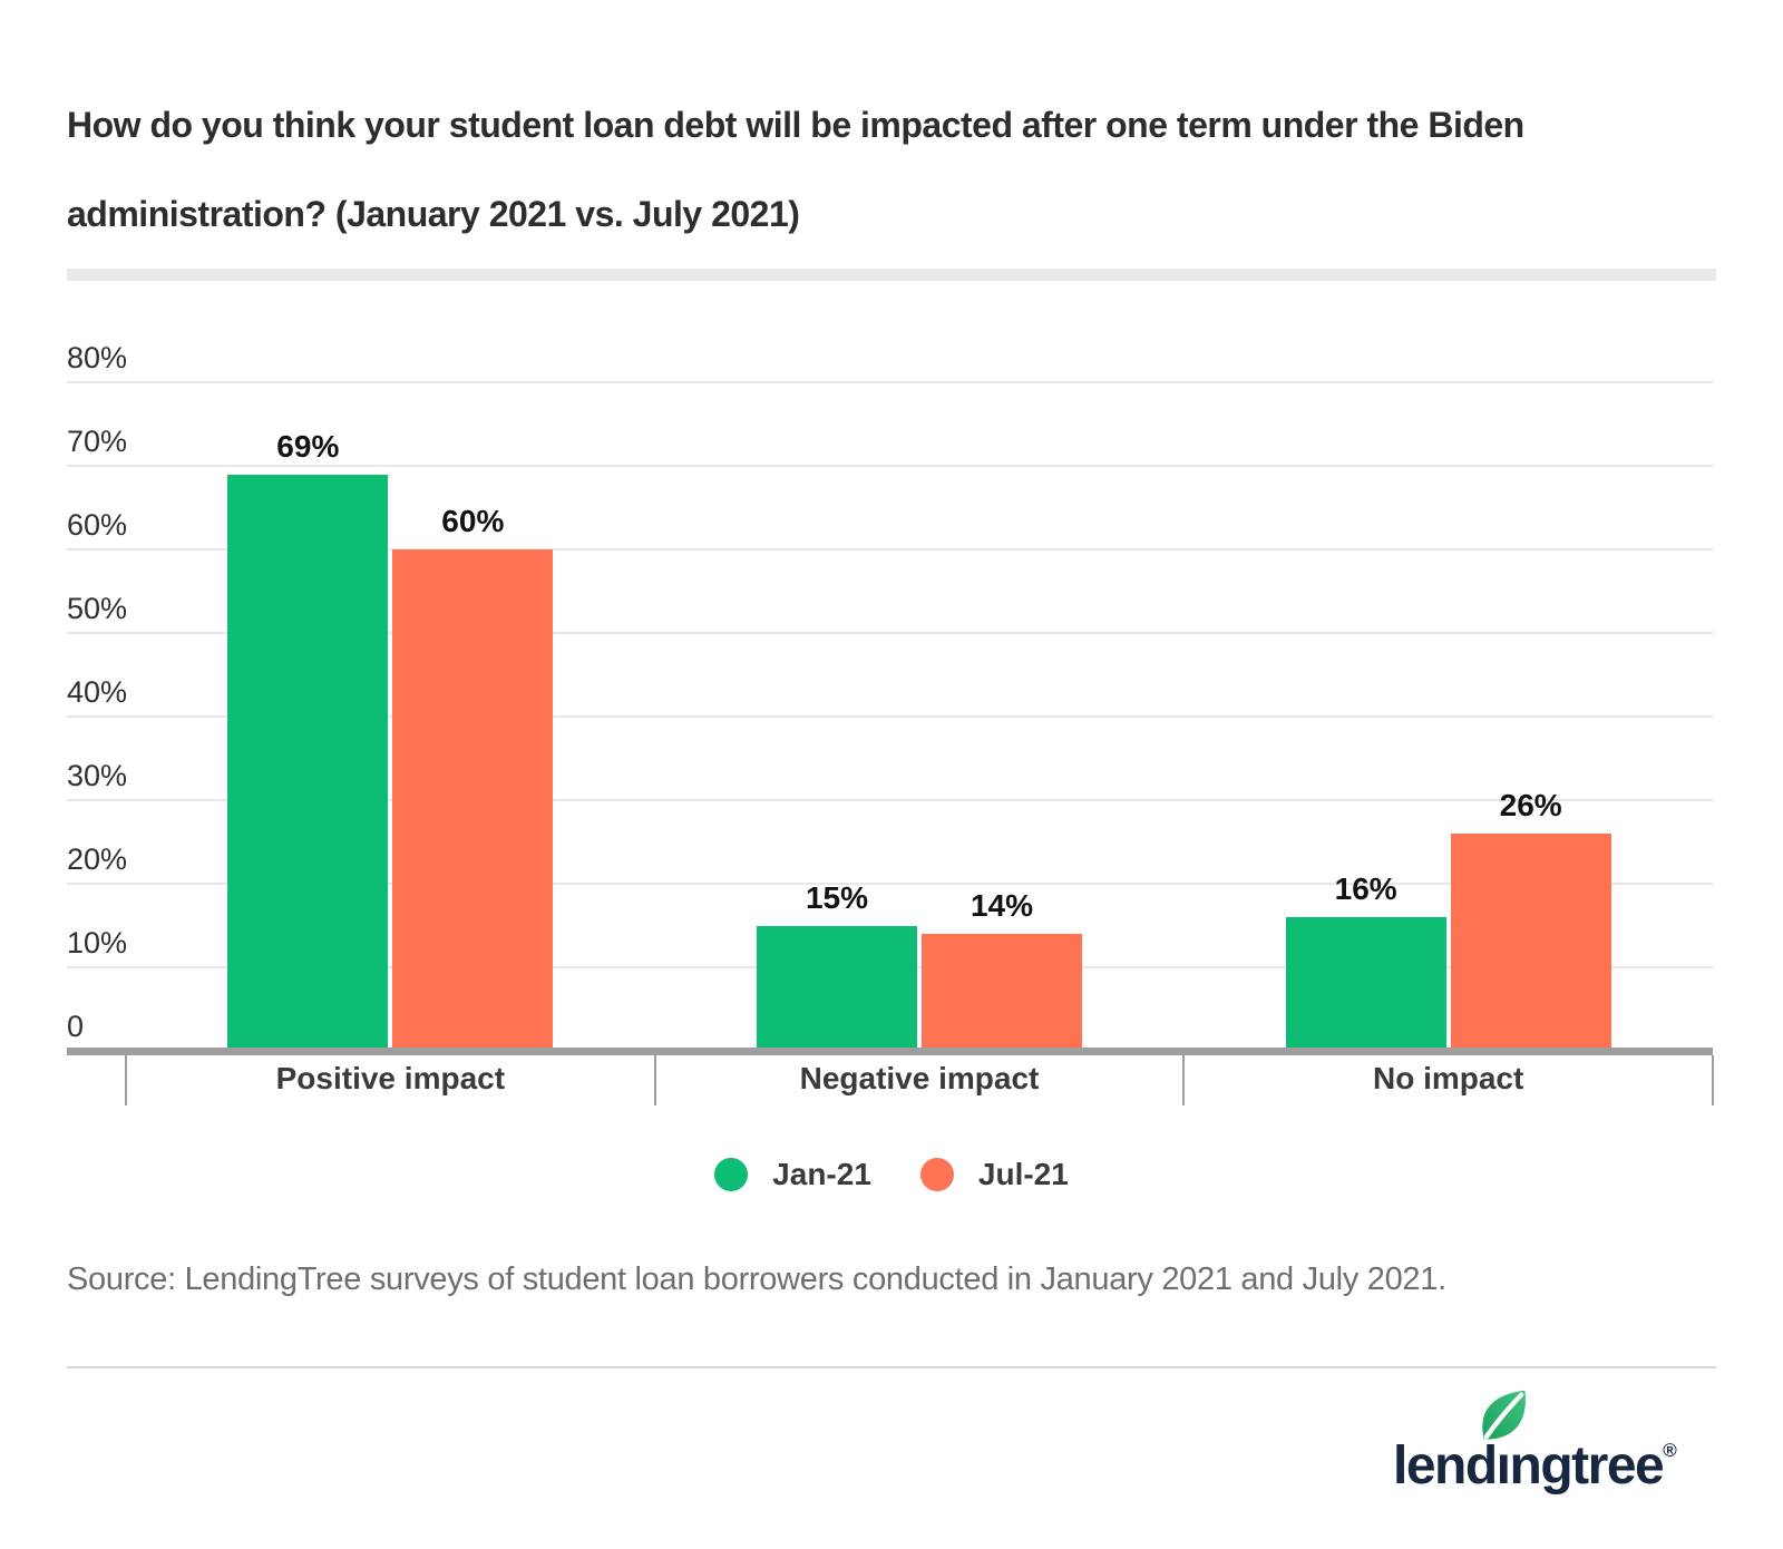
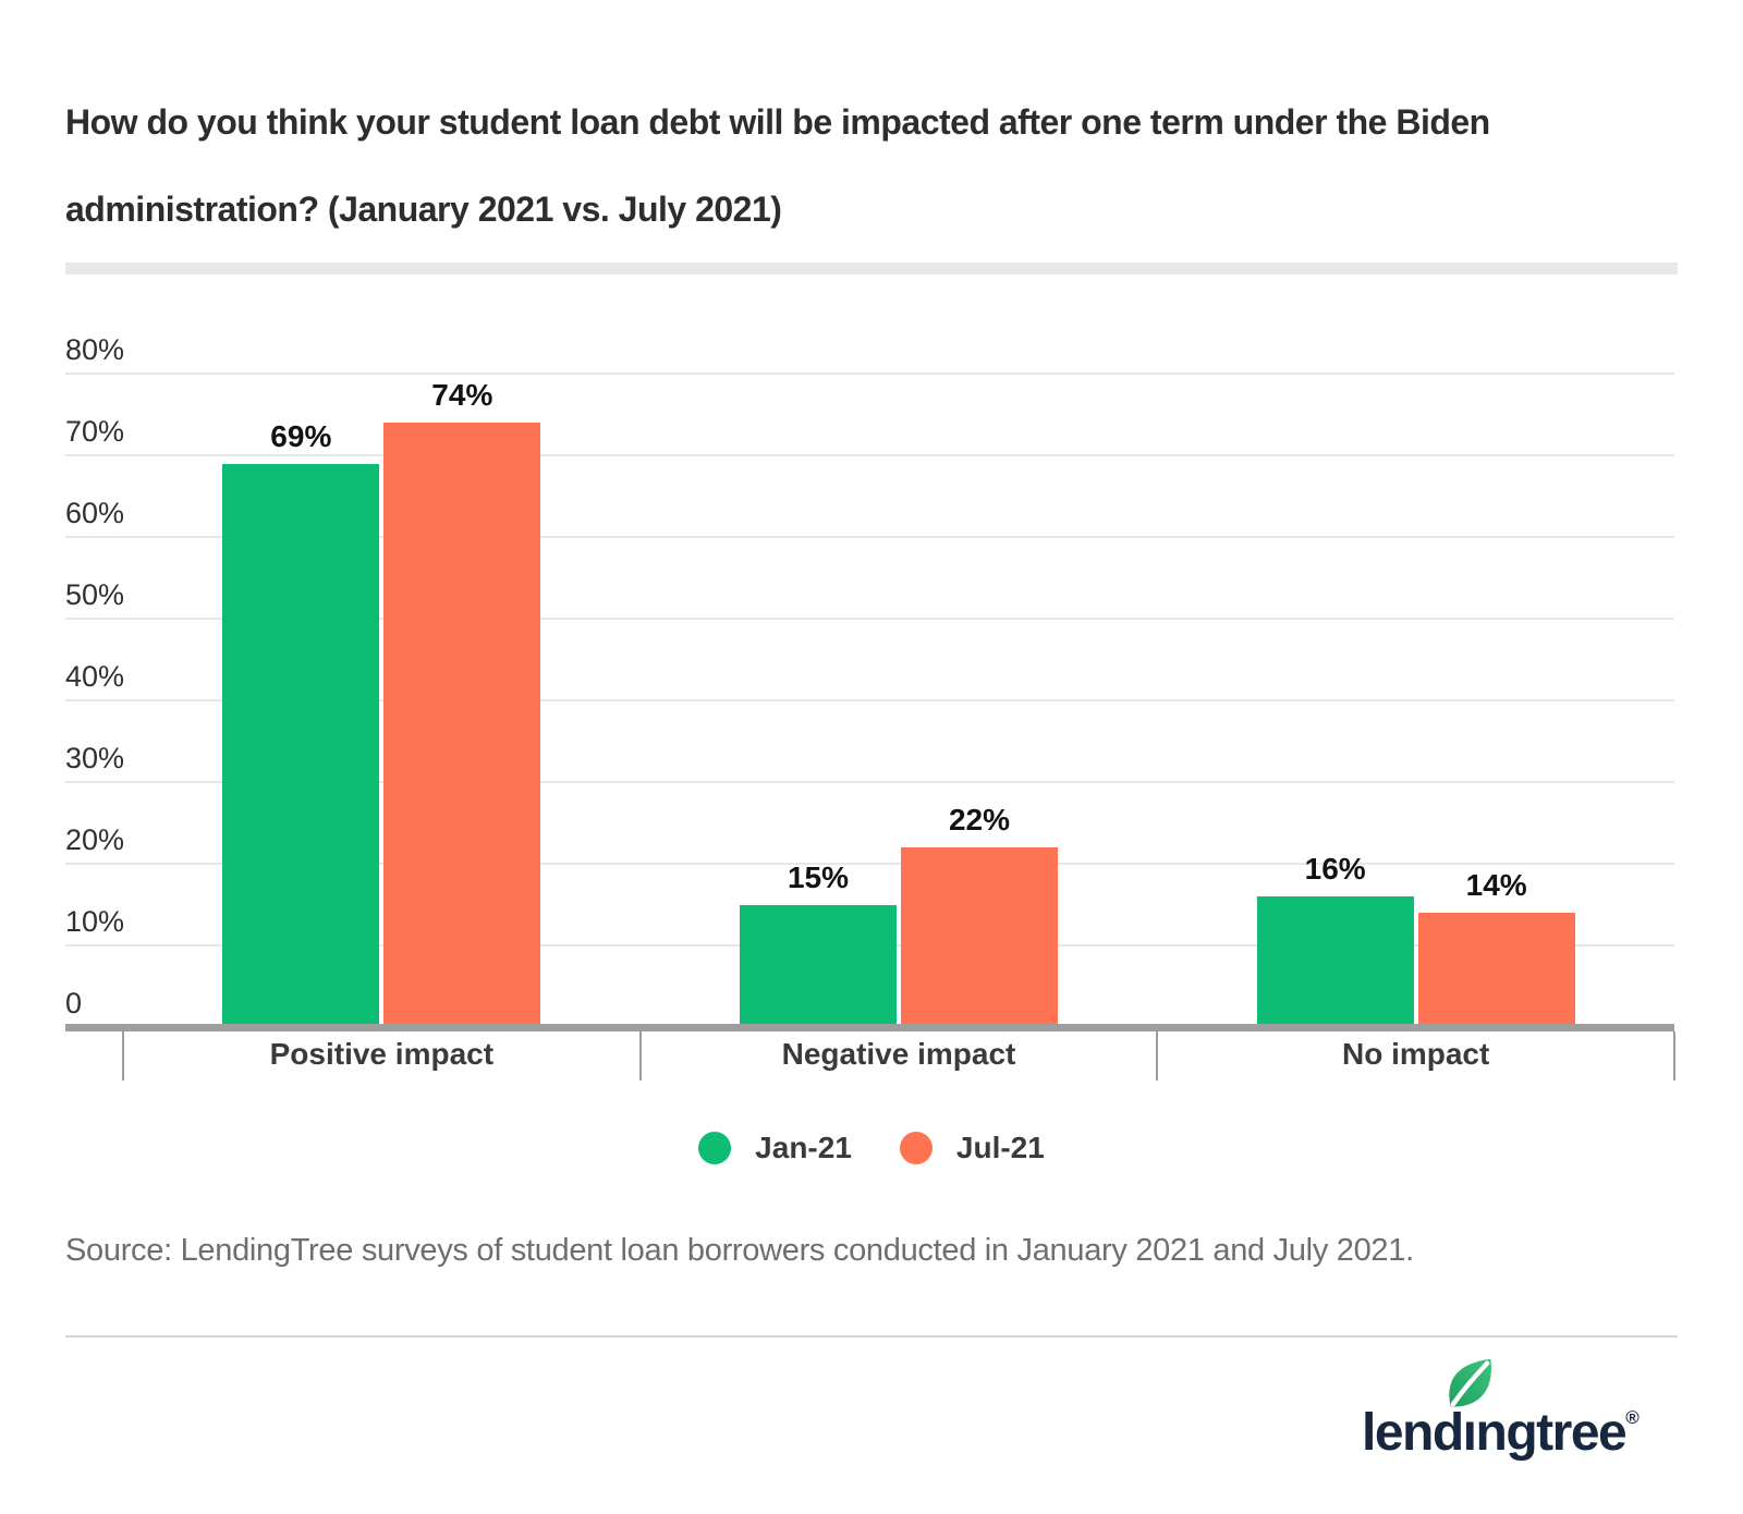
Jul-21/Positive impact: 60% -> 74%
Jul-21/Negative impact: 14% -> 22%
Jul-21/No impact: 26% -> 14%
